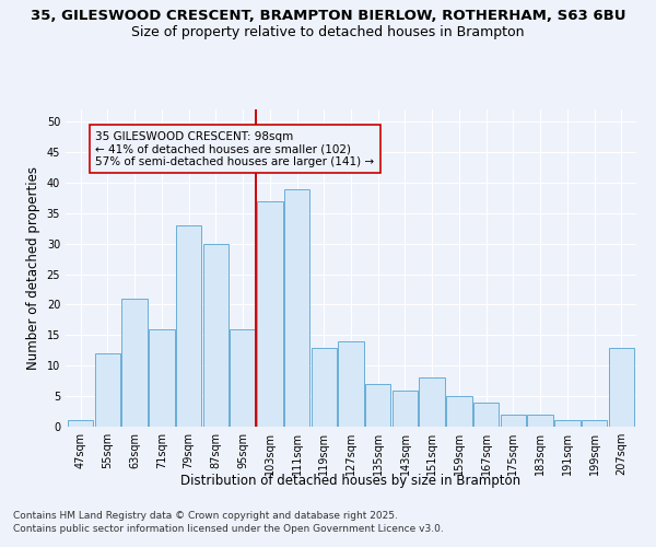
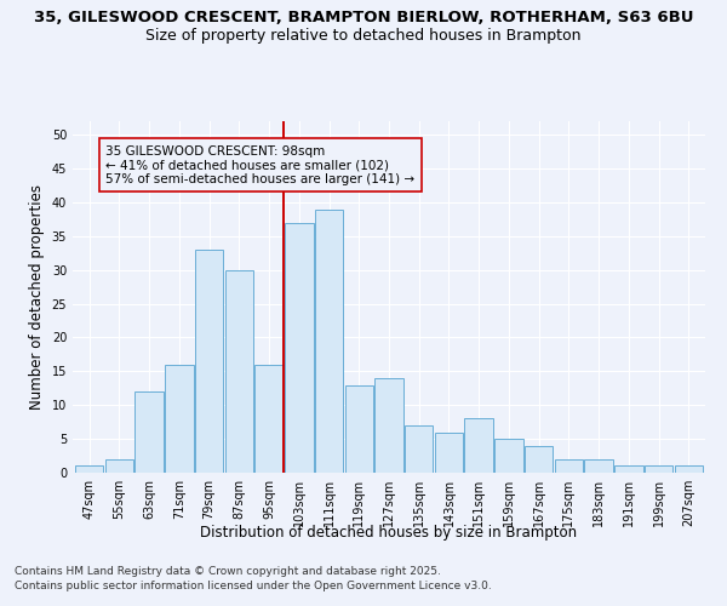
55sqm: 12 -> 2
63sqm: 21 -> 12
207sqm: 13 -> 1
